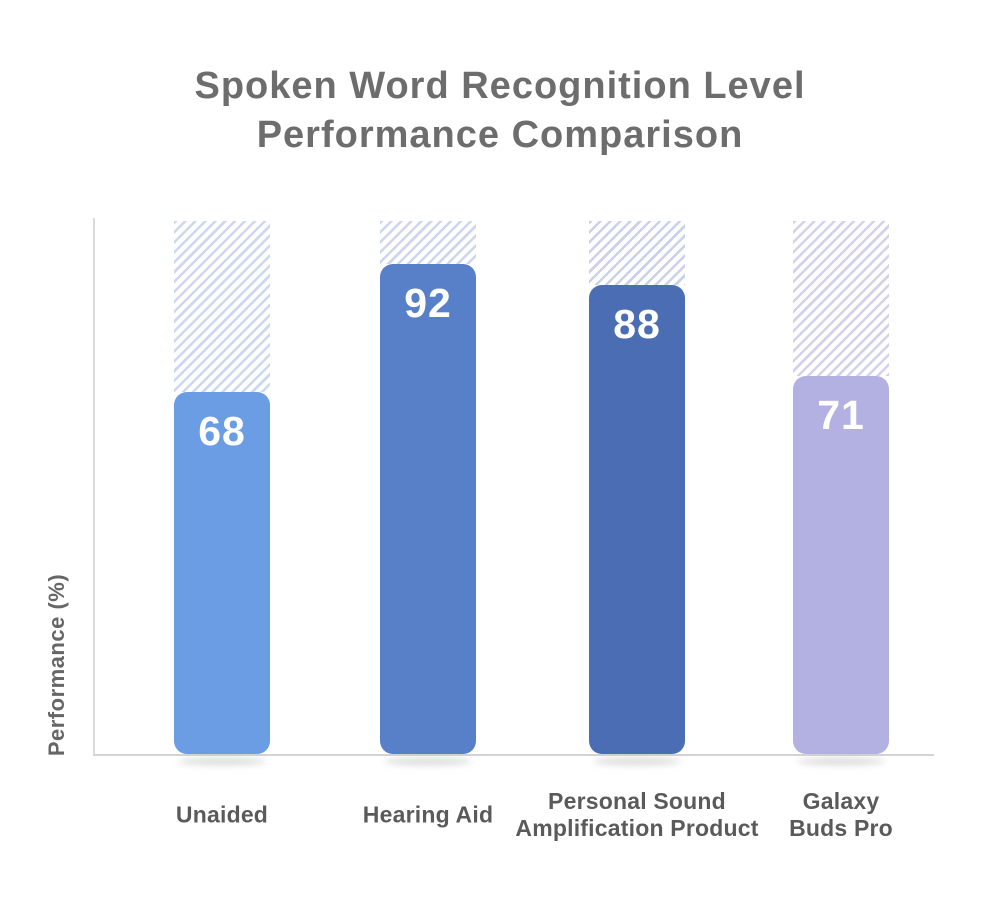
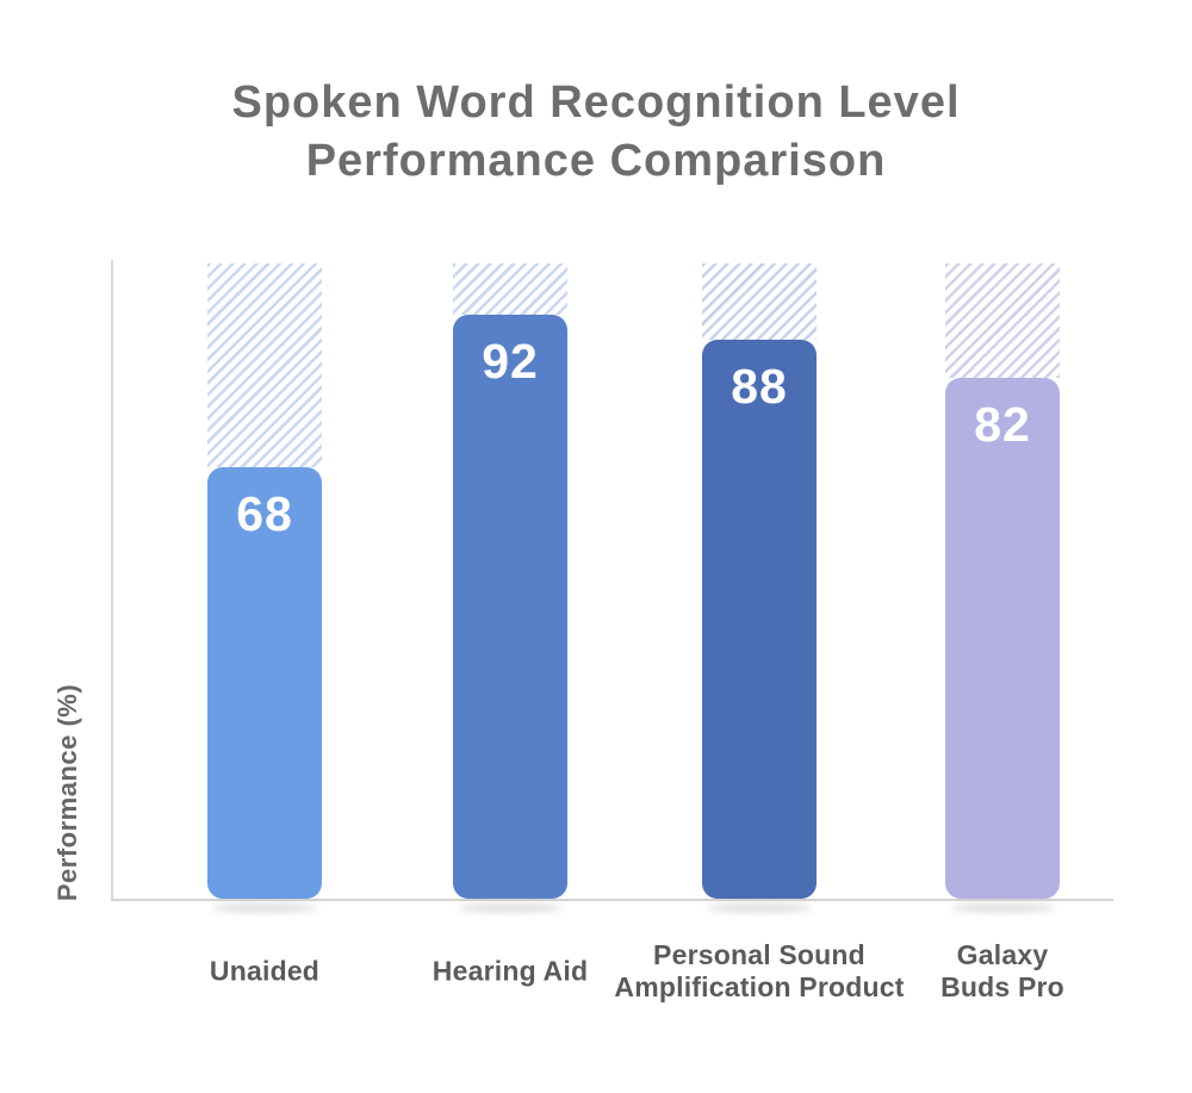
Galaxy Buds Pro: 71 -> 82
